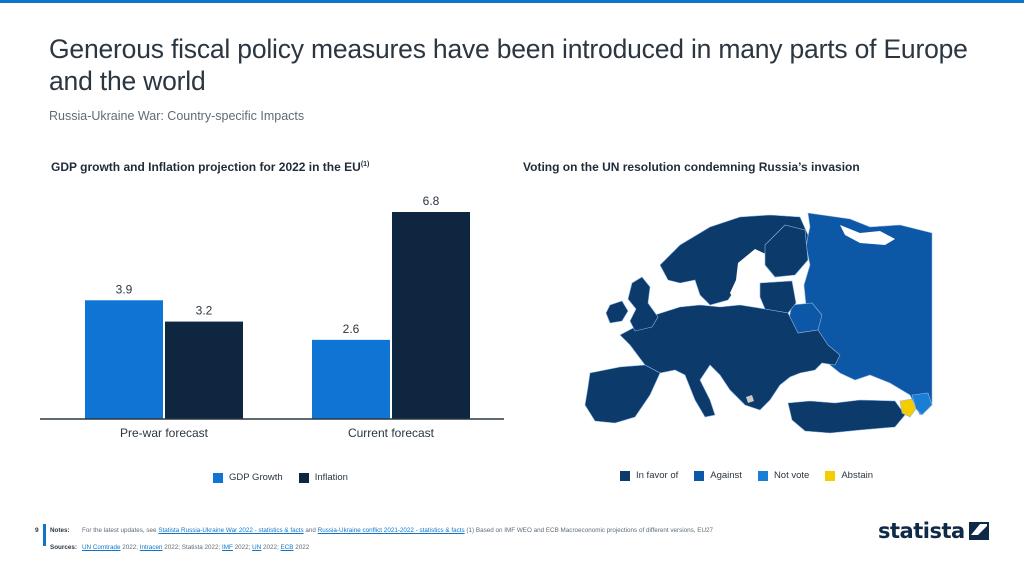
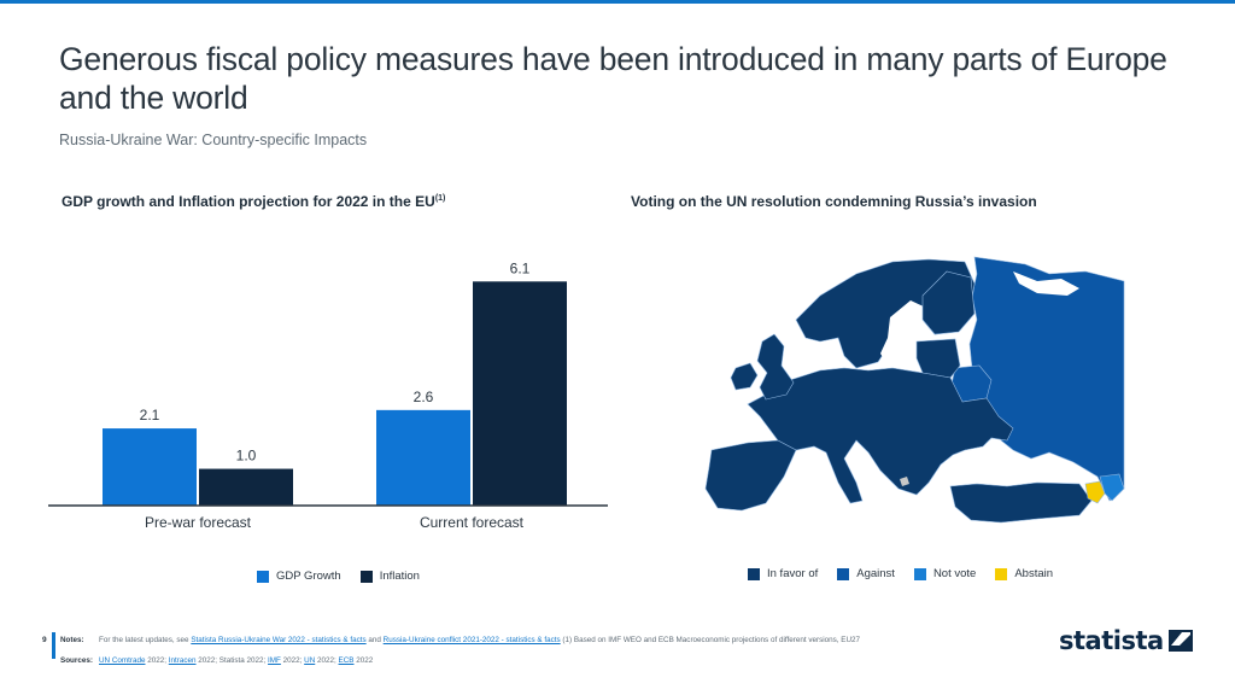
GDP growth and Inflation projection for 2022 in the EU/GDP Growth/Pre-war forecast: 3.9 -> 2.1
GDP growth and Inflation projection for 2022 in the EU/Inflation/Pre-war forecast: 3.2 -> 1.0
GDP growth and Inflation projection for 2022 in the EU/Inflation/Current forecast: 6.8 -> 6.1
